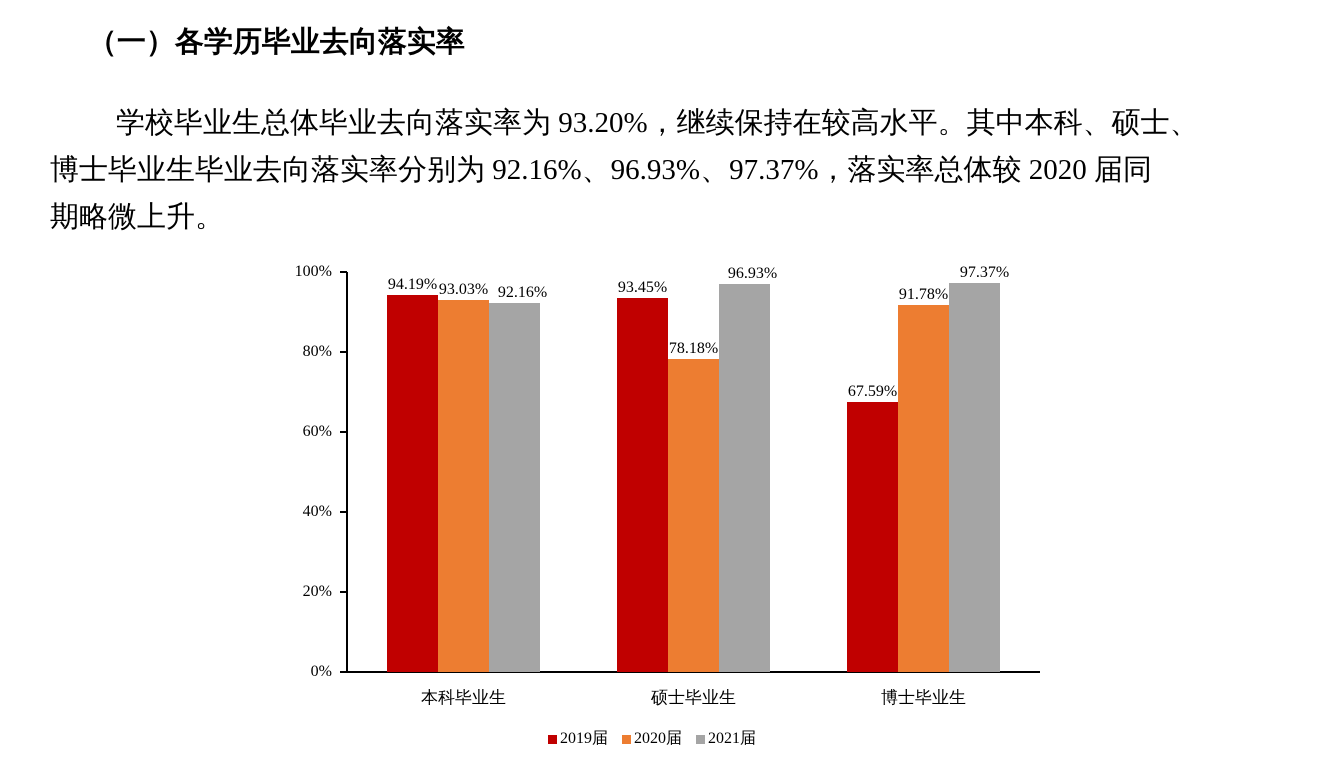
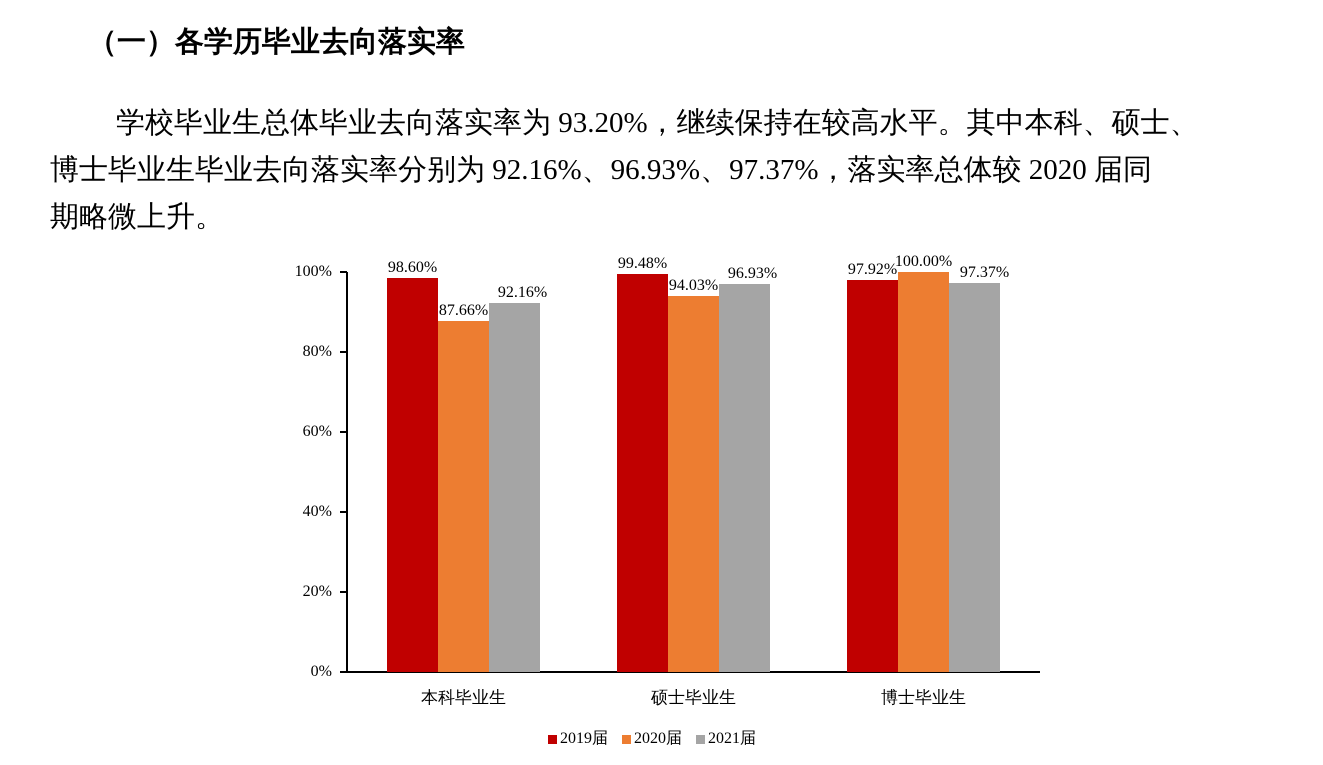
2019届/本科毕业生: 94.19% -> 98.60%
2020届/本科毕业生: 93.03% -> 87.66%
2019届/硕士毕业生: 93.45% -> 99.48%
2020届/硕士毕业生: 78.18% -> 94.03%
2019届/博士毕业生: 67.59% -> 97.92%
2020届/博士毕业生: 91.78% -> 100.00%
